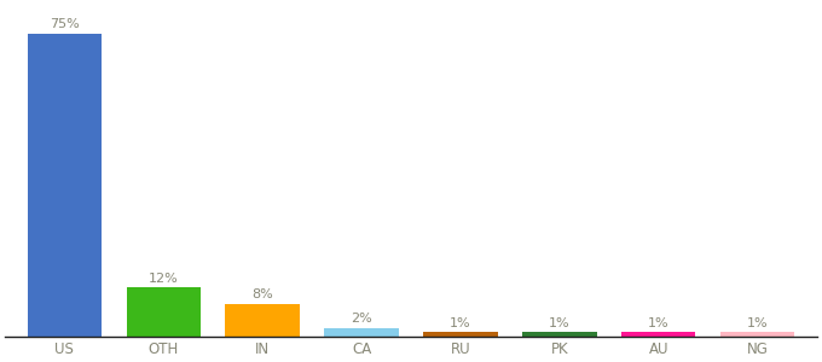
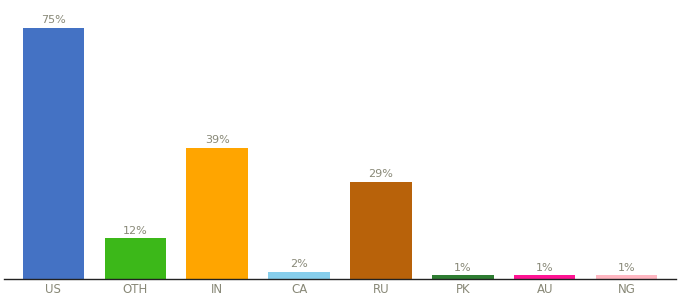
IN: 8% -> 39%
RU: 1% -> 29%
